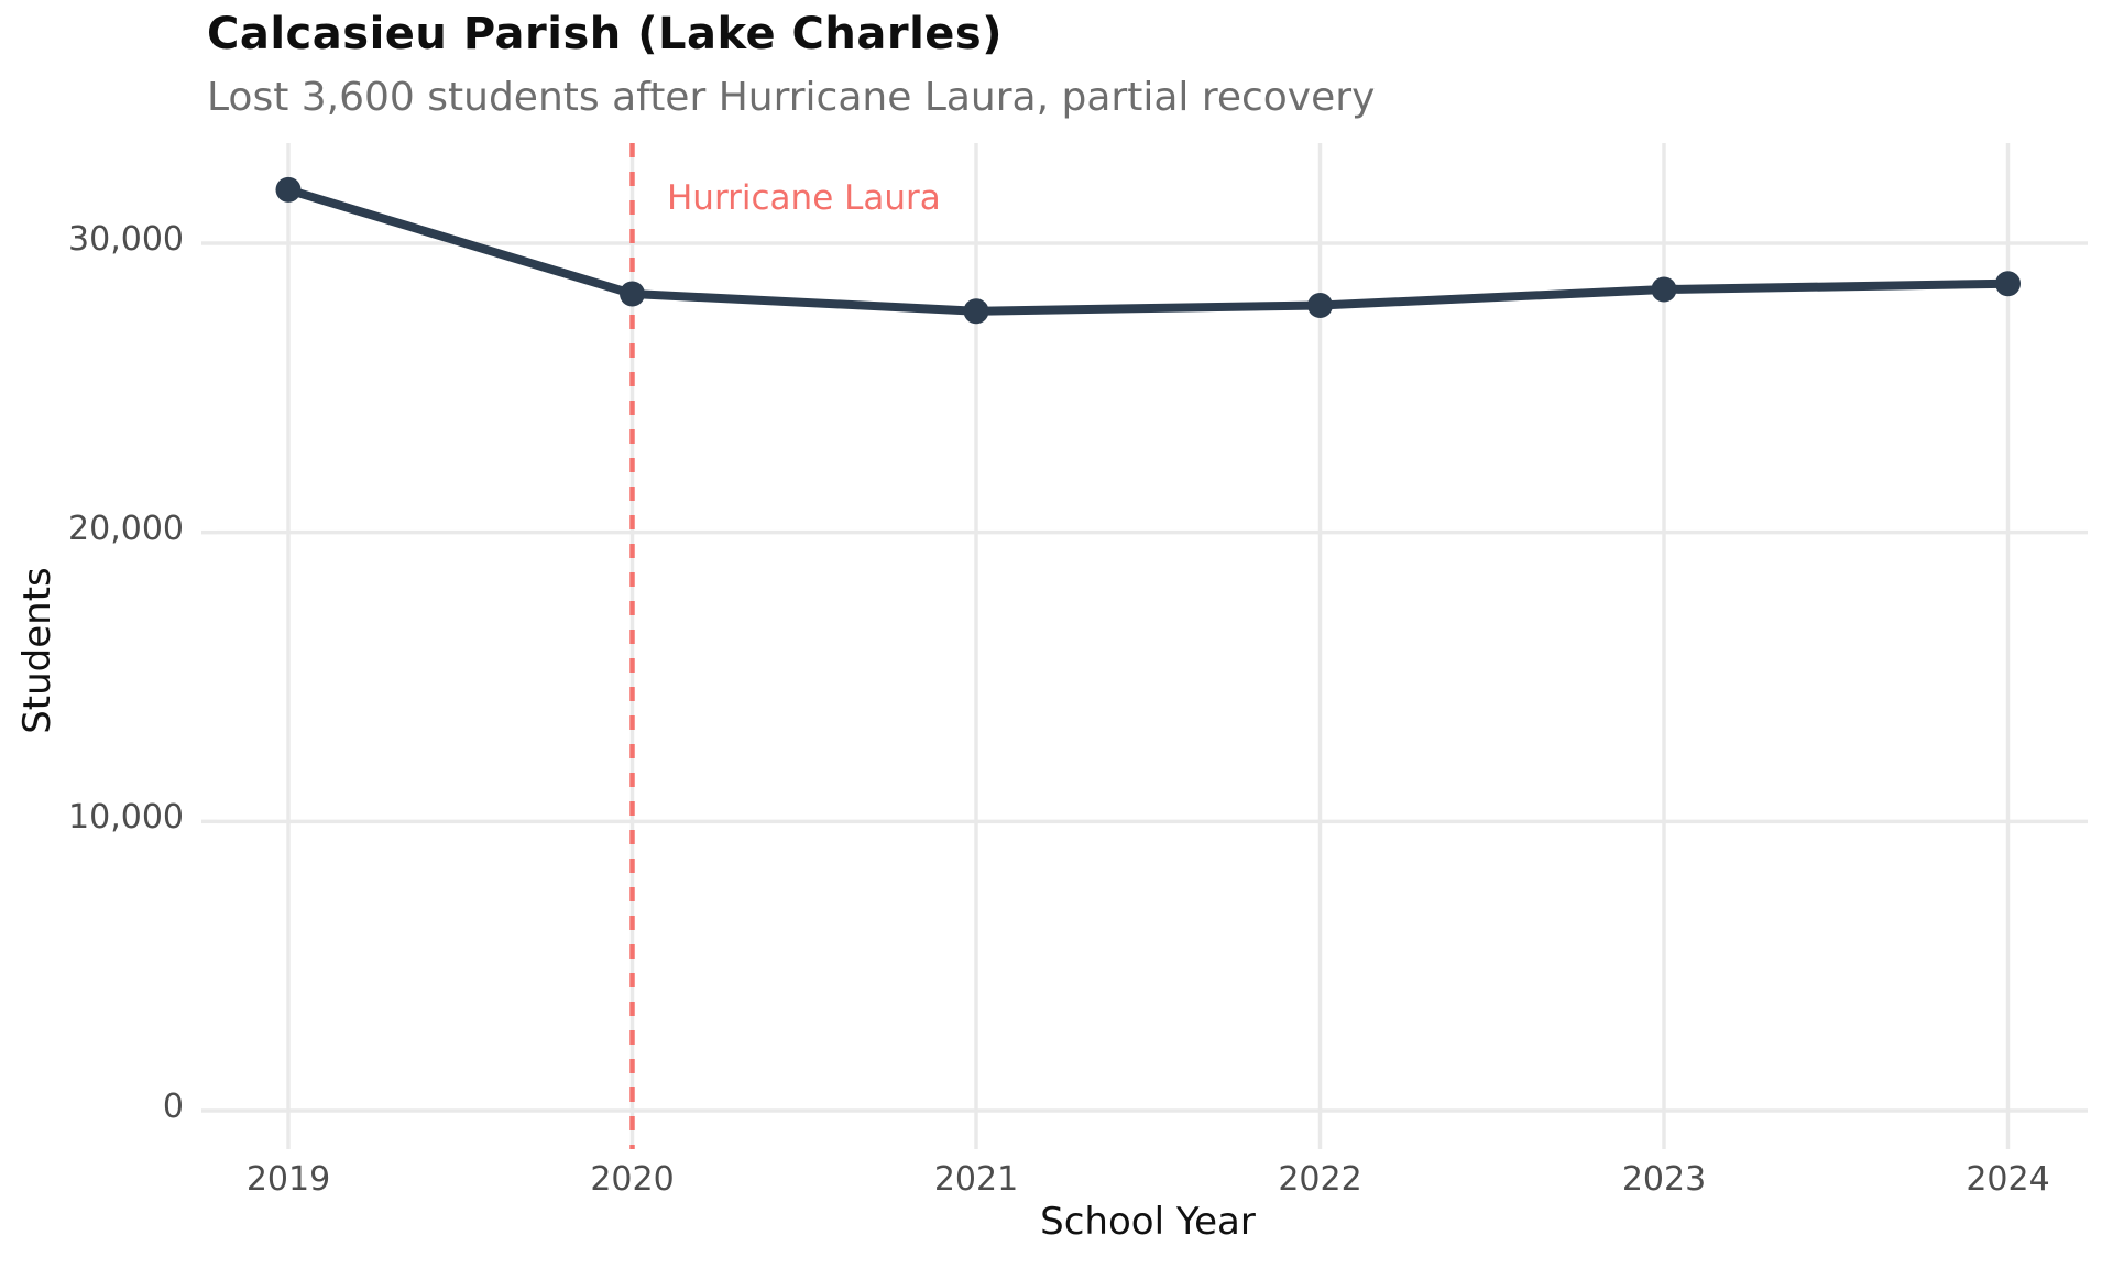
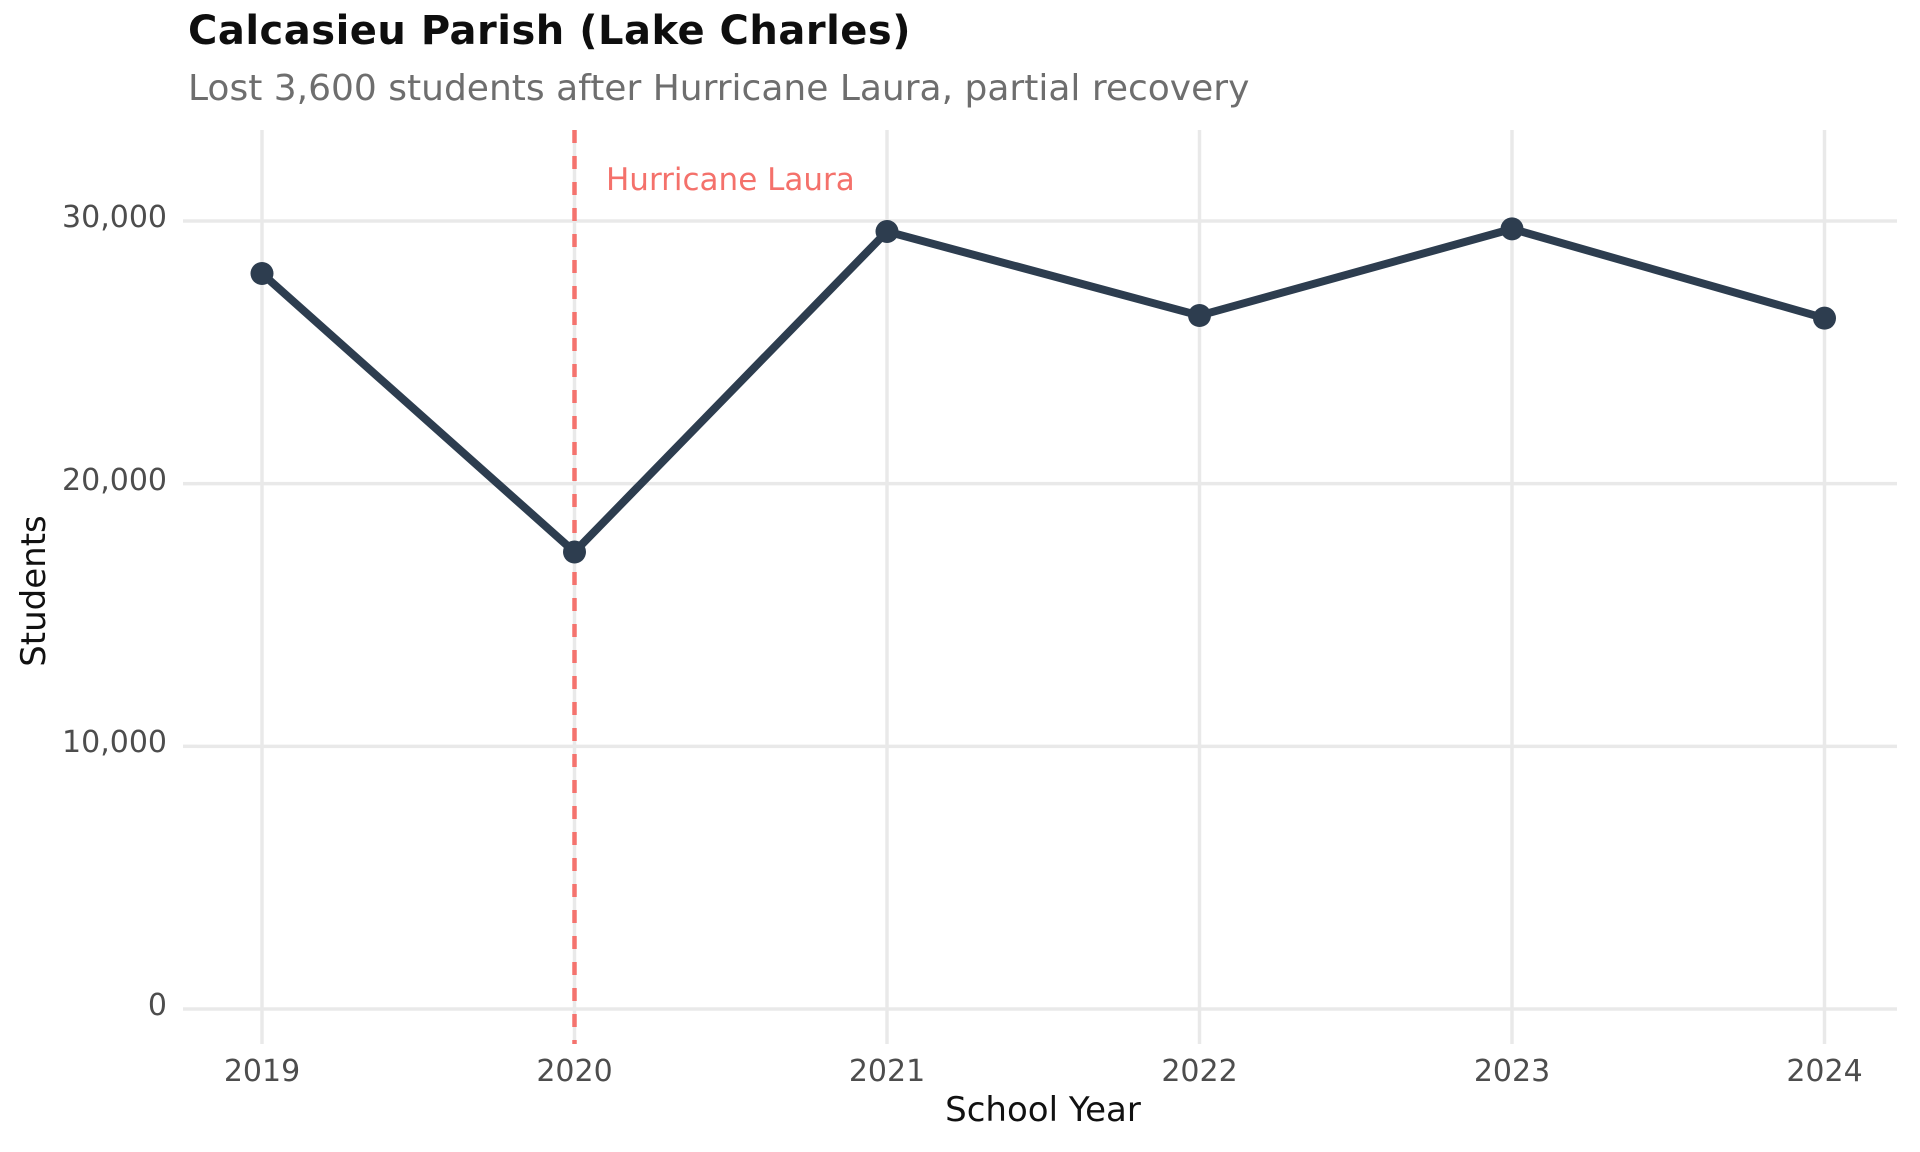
2019: 31800 -> 28000
2020: 28200 -> 17400
2021: 27600 -> 29600
2022: 27800 -> 26400
2023: 28400 -> 29700
2024: 28600 -> 26300
